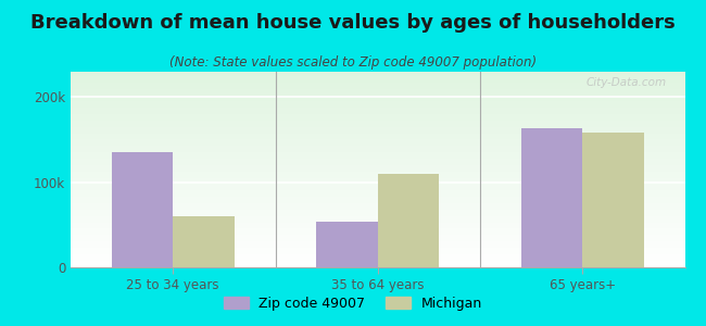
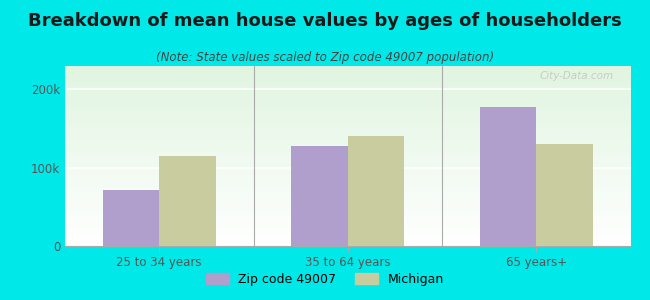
Zip code 49007/25 to 34 years: 136k -> 72k
Michigan/25 to 34 years: 60k -> 115k
Zip code 49007/35 to 64 years: 54k -> 128k
Michigan/35 to 64 years: 110k -> 140k
Zip code 49007/65 years+: 164k -> 178k
Michigan/65 years+: 158k -> 130k
